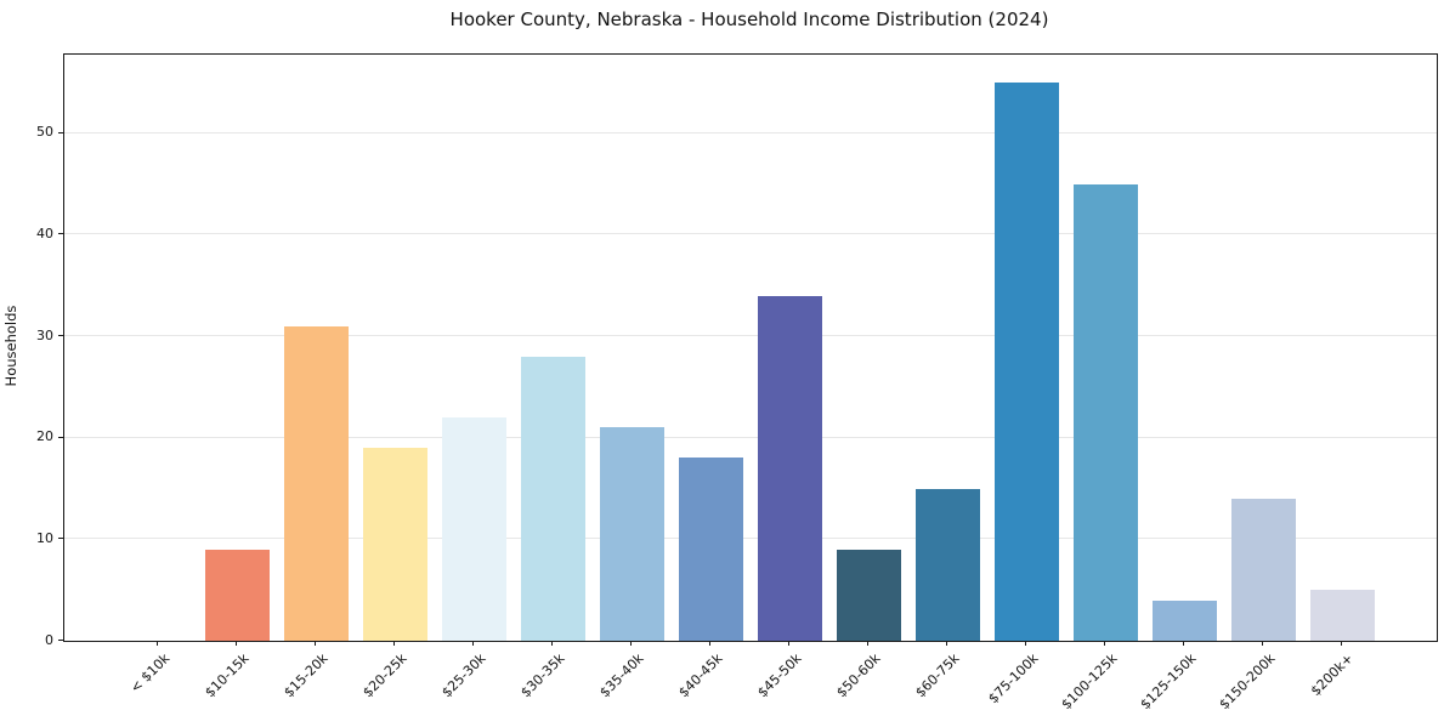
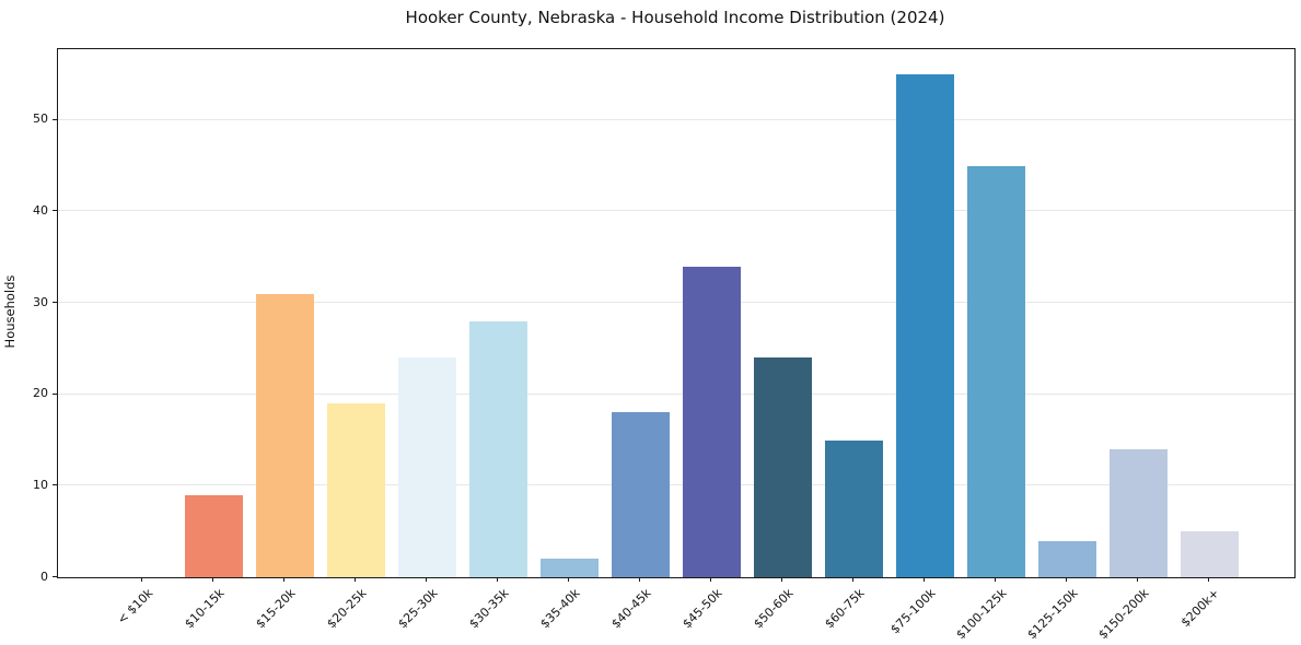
$25-30k: 22 -> 24
$35-40k: 21 -> 2
$50-60k: 9 -> 24
